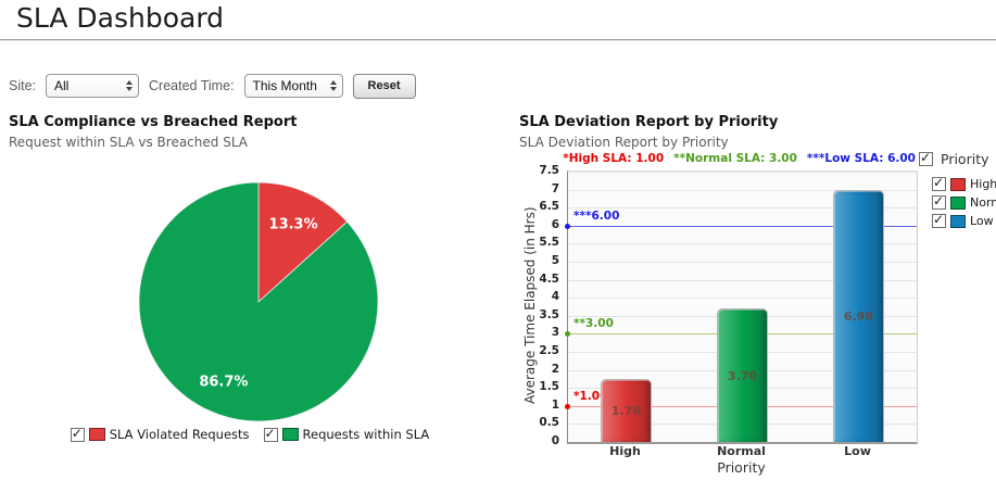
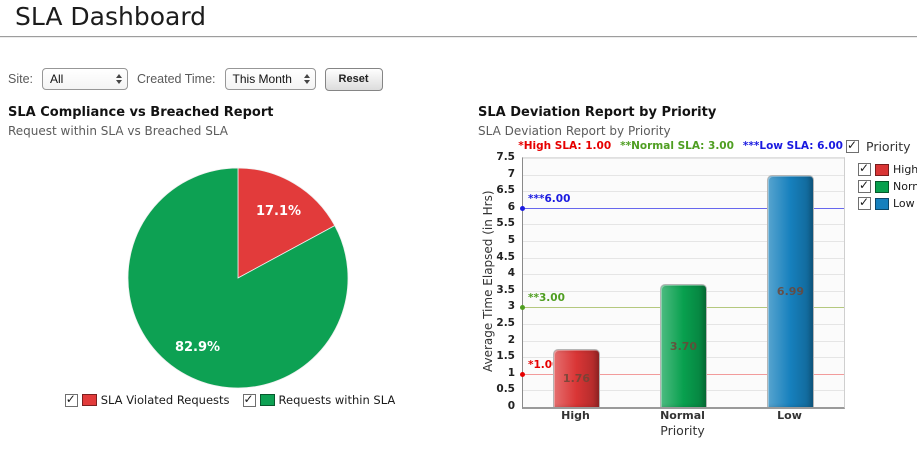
SLA Compliance vs Breached Report/SLA Violated Requests: 13.3% -> 17.1%
SLA Compliance vs Breached Report/Requests within SLA: 86.7% -> 82.9%
